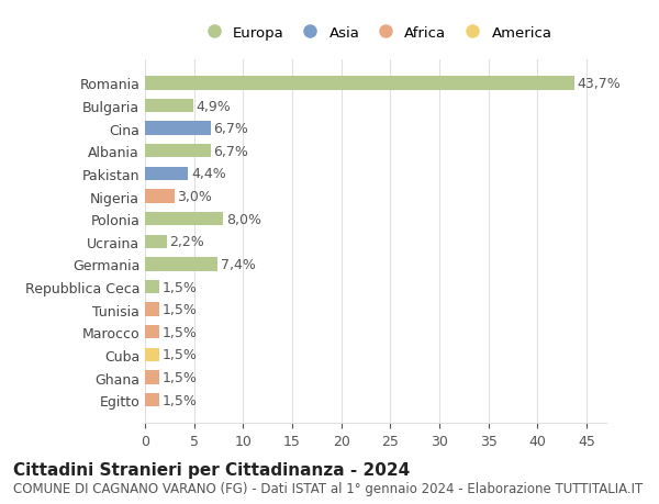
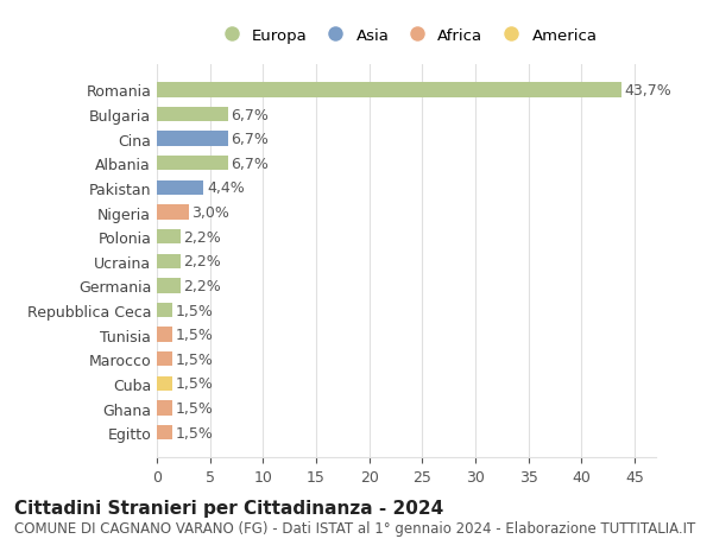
Bulgaria: 4,9% -> 6,7%
Polonia: 8,0% -> 2,2%
Germania: 7,4% -> 2,2%
